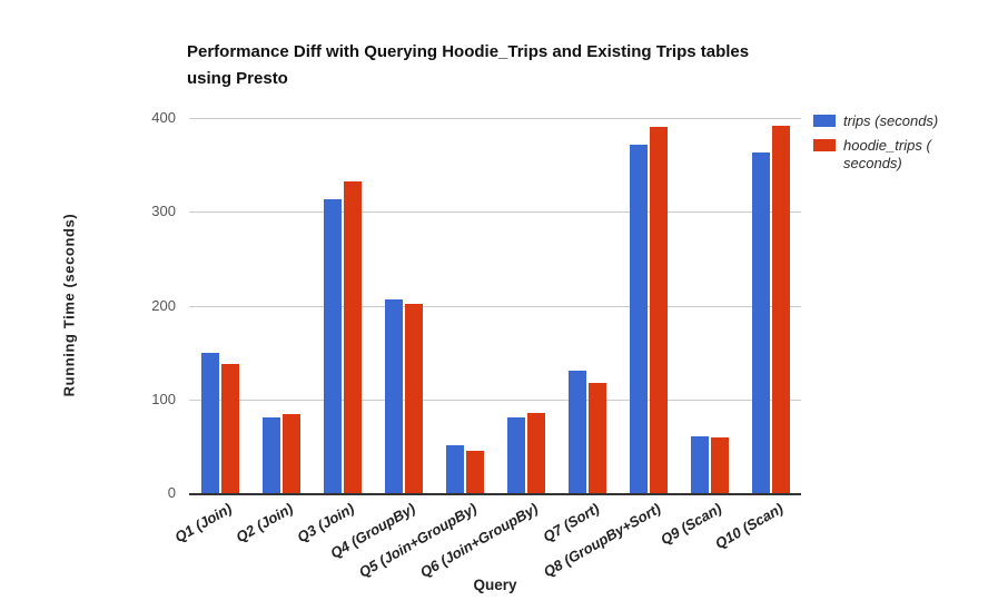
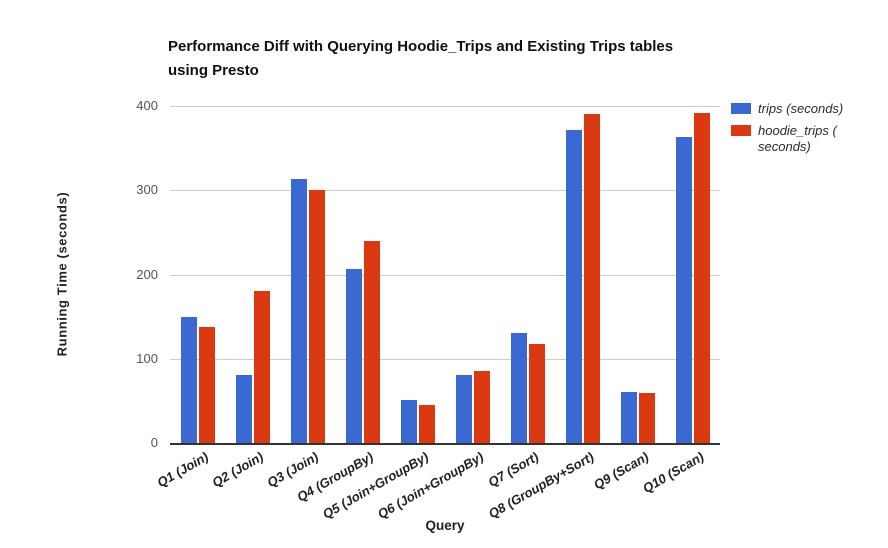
hoodie_trips ( seconds)/Q2 (Join): 80 -> 180
hoodie_trips ( seconds)/Q3 (Join): 330 -> 300
hoodie_trips ( seconds)/Q4 (GroupBy): 200 -> 240
